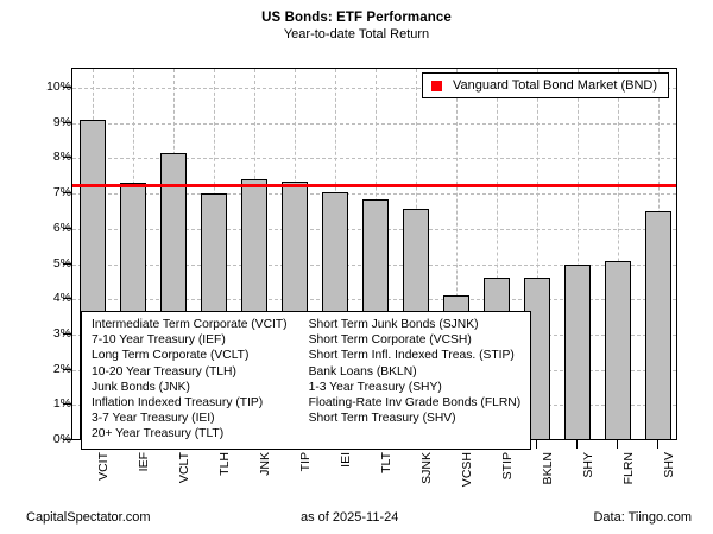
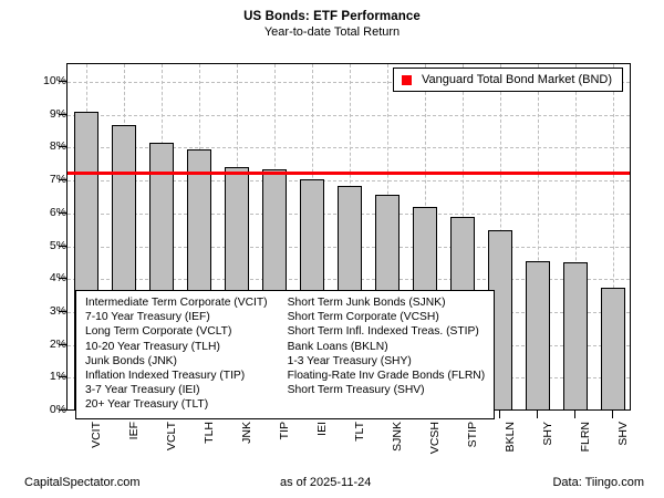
IEF: 7.3% -> 8.7%
TLH: 7.0% -> 8.0%
VCSH: 4.1% -> 6.2%
STIP: 4.6% -> 5.9%
BKLN: 4.6% -> 5.5%
SHY: 5.0% -> 4.5%
FLRN: 5.1% -> 4.5%
SHV: 6.5% -> 3.8%
